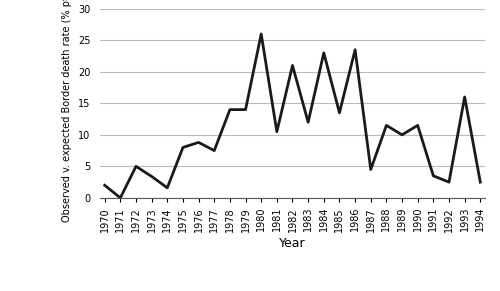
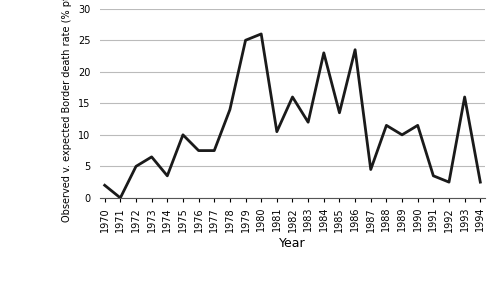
1973: 3.4 -> 6.5
1974: 1.6 -> 3.5
1975: 8.0 -> 10.0
1976: 8.8 -> 7.5
1979: 14.0 -> 25.0
1982: 21.0 -> 16.0
